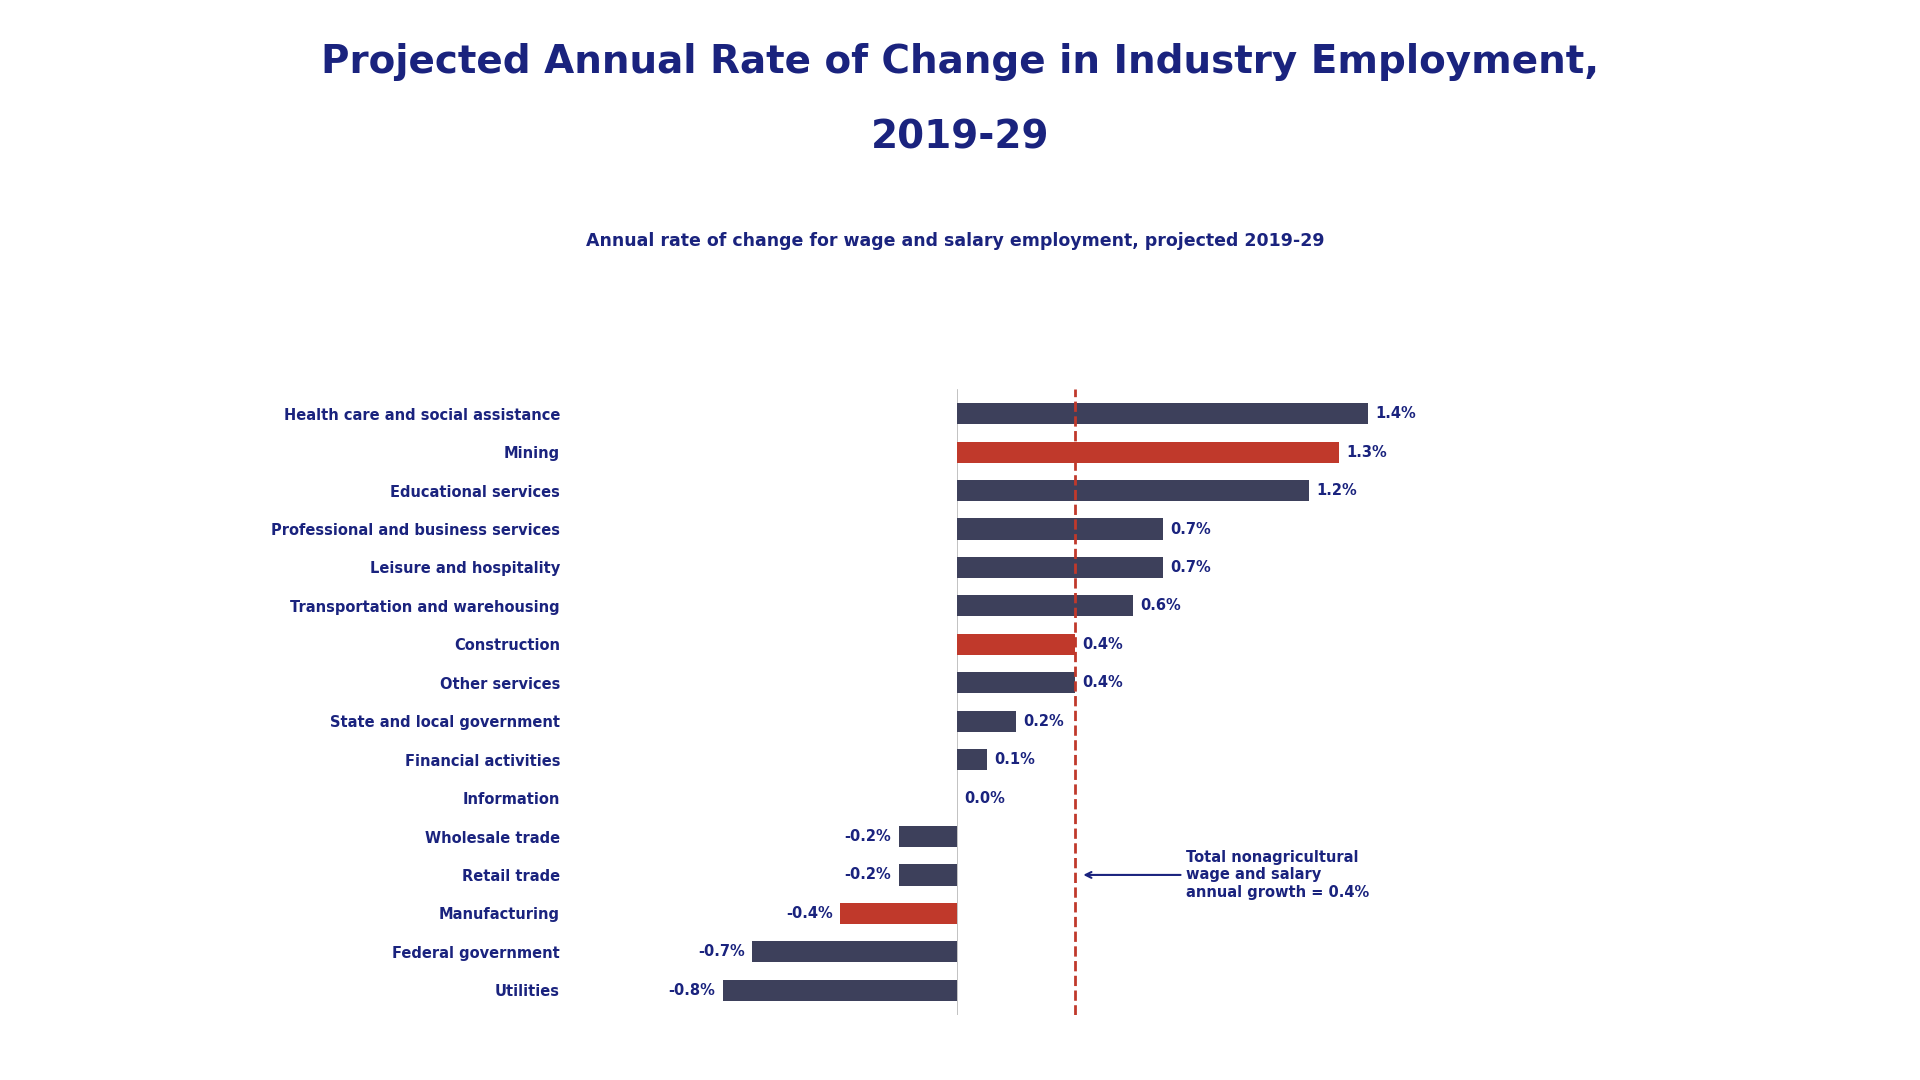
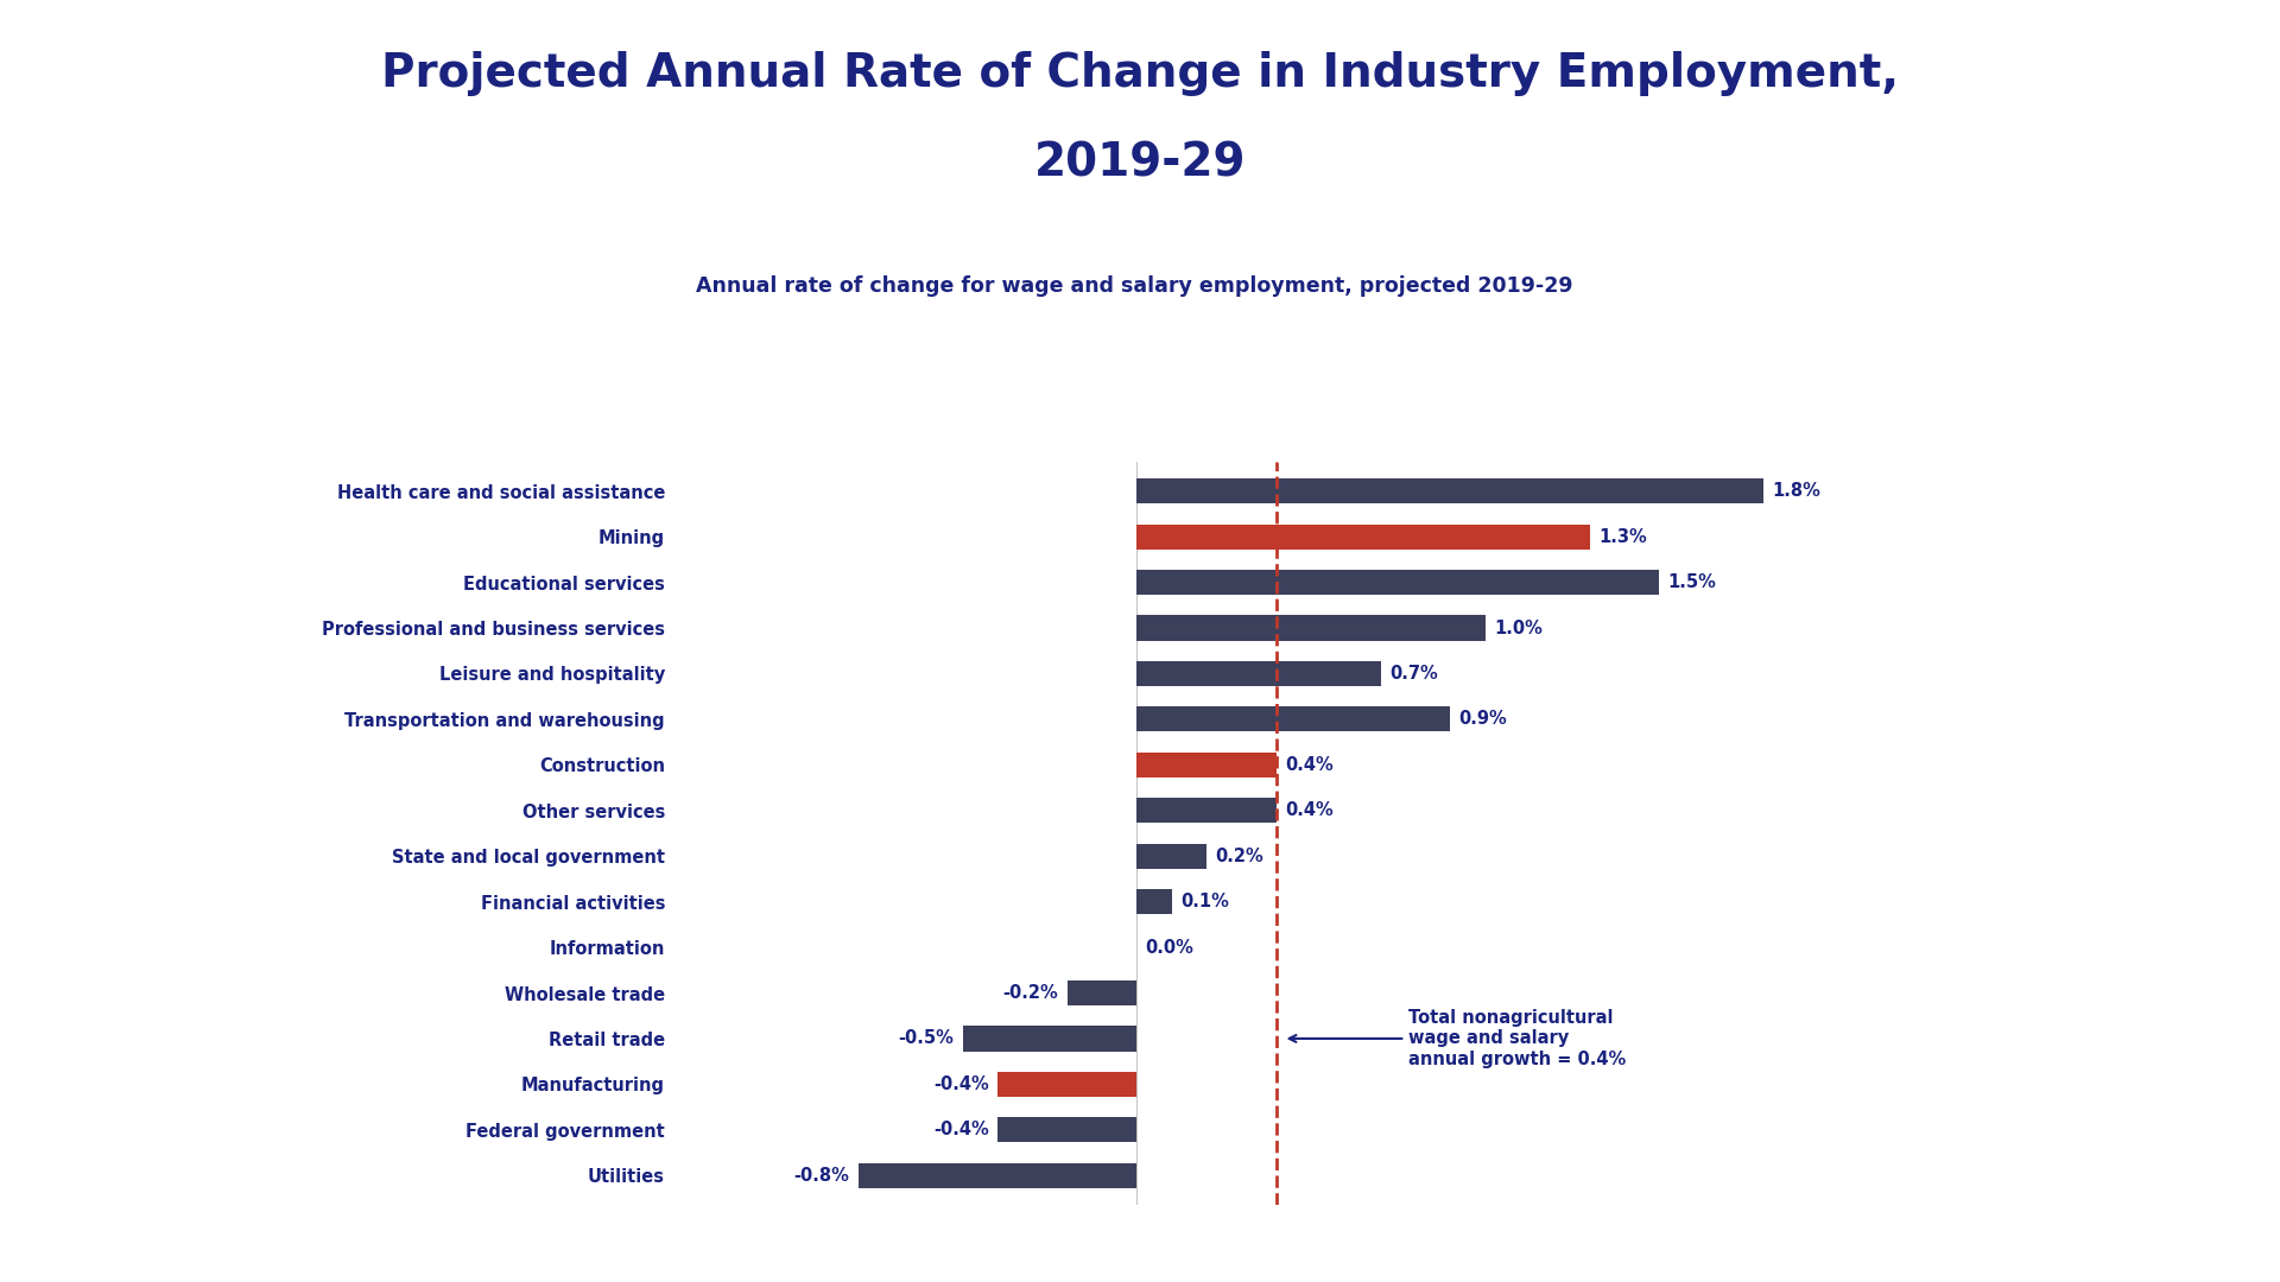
Health care and social assistance: 1.4% -> 1.8%
Educational services: 1.2% -> 1.5%
Professional and business services: 0.7% -> 1.0%
Transportation and warehousing: 0.6% -> 0.9%
Retail trade: -0.2% -> -0.5%
Federal government: -0.7% -> -0.4%
